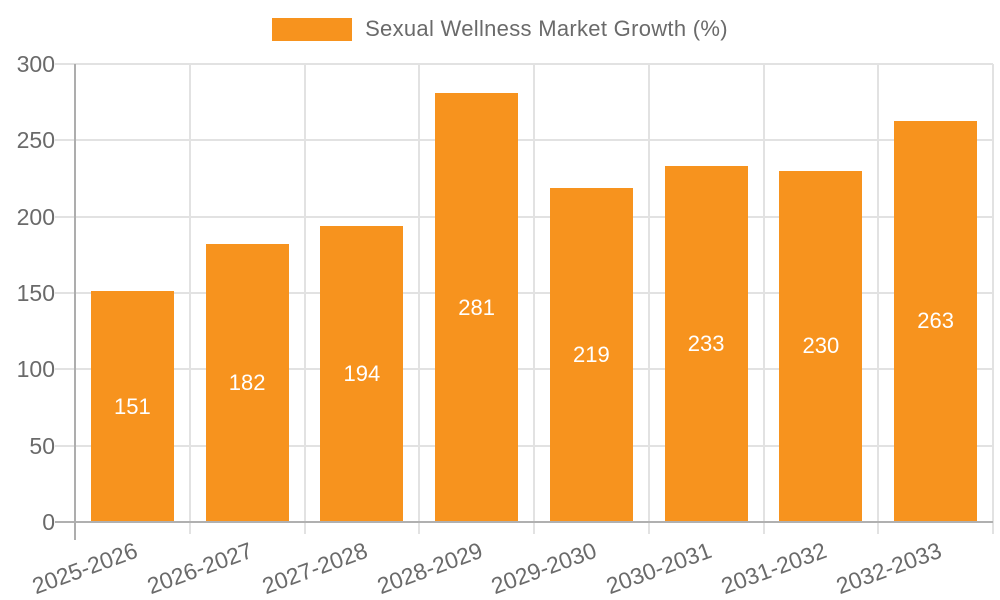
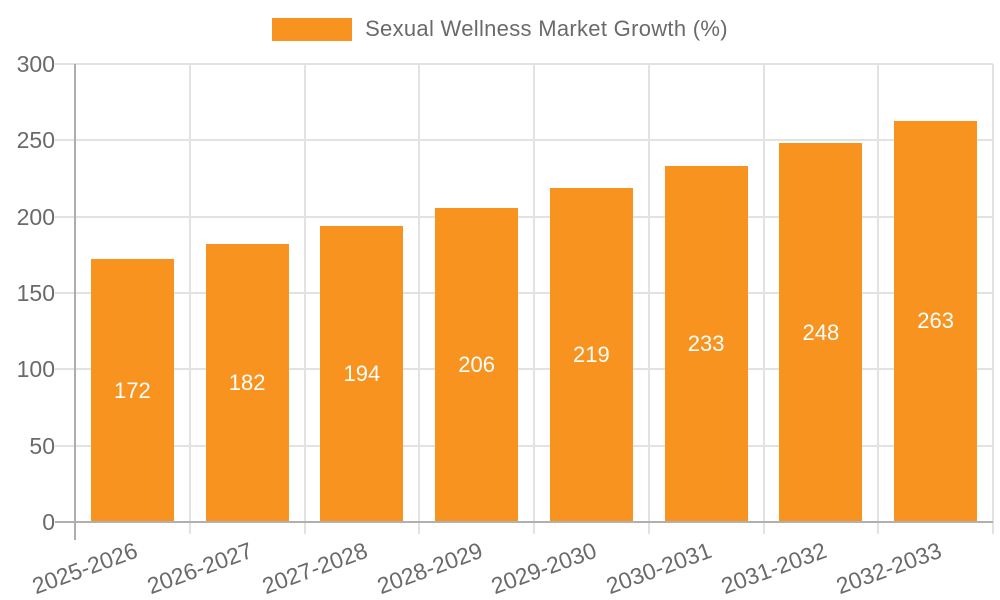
2025-2026: 151 -> 172
2028-2029: 281 -> 206
2031-2032: 230 -> 248
